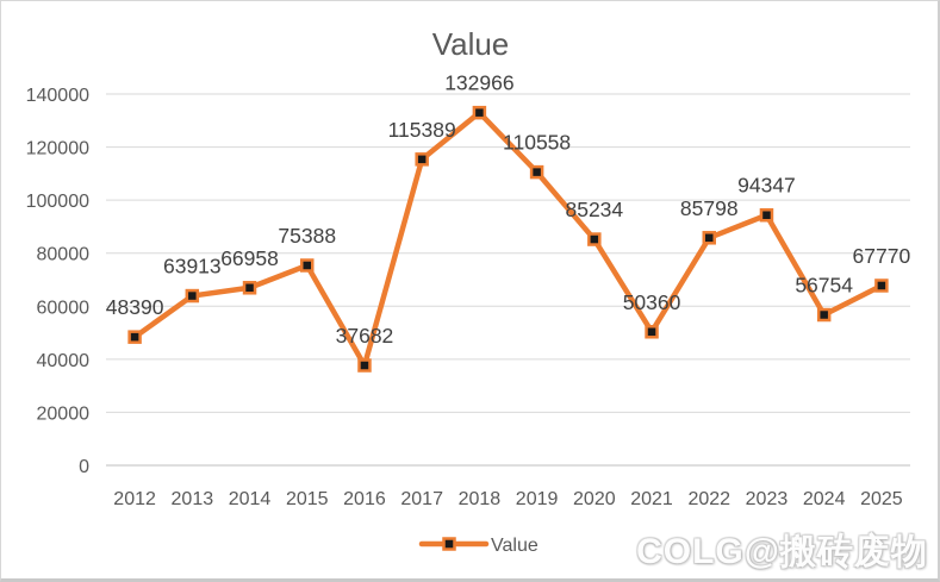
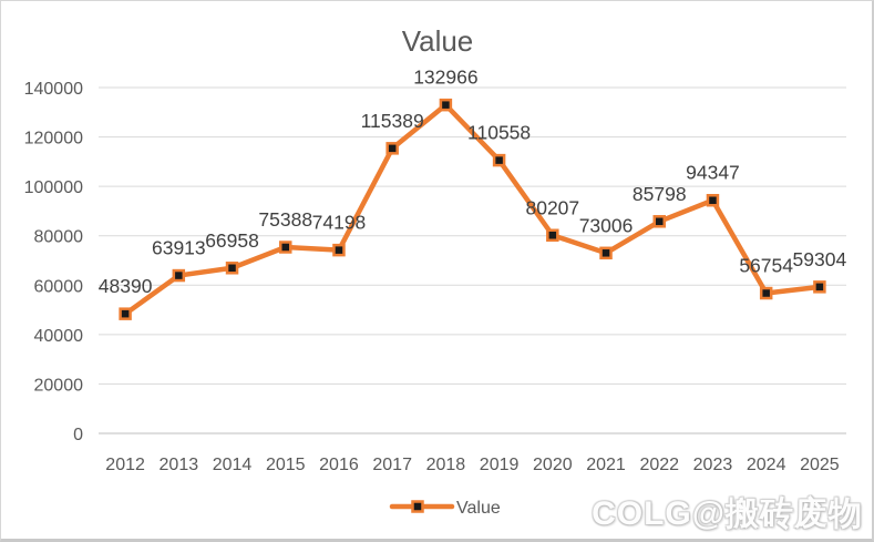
2016: 37682 -> 74198
2020: 85234 -> 80207
2021: 50360 -> 73006
2025: 67770 -> 59304
